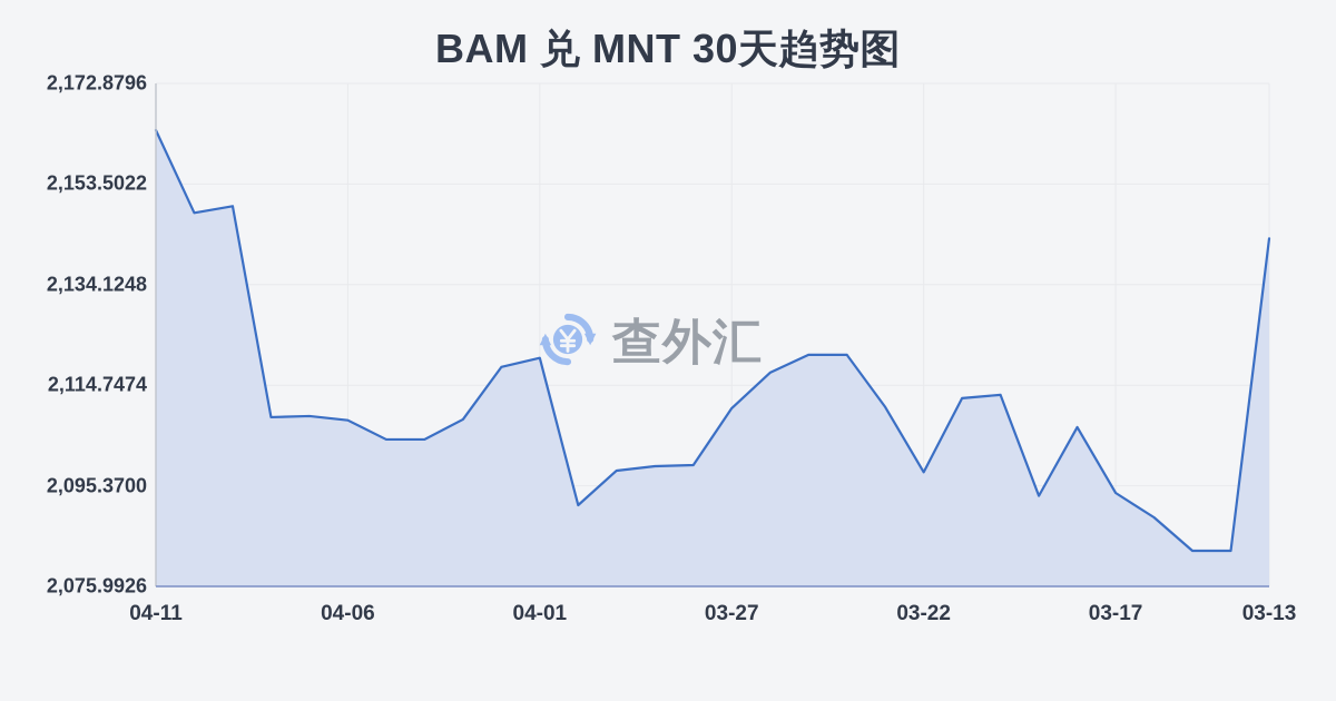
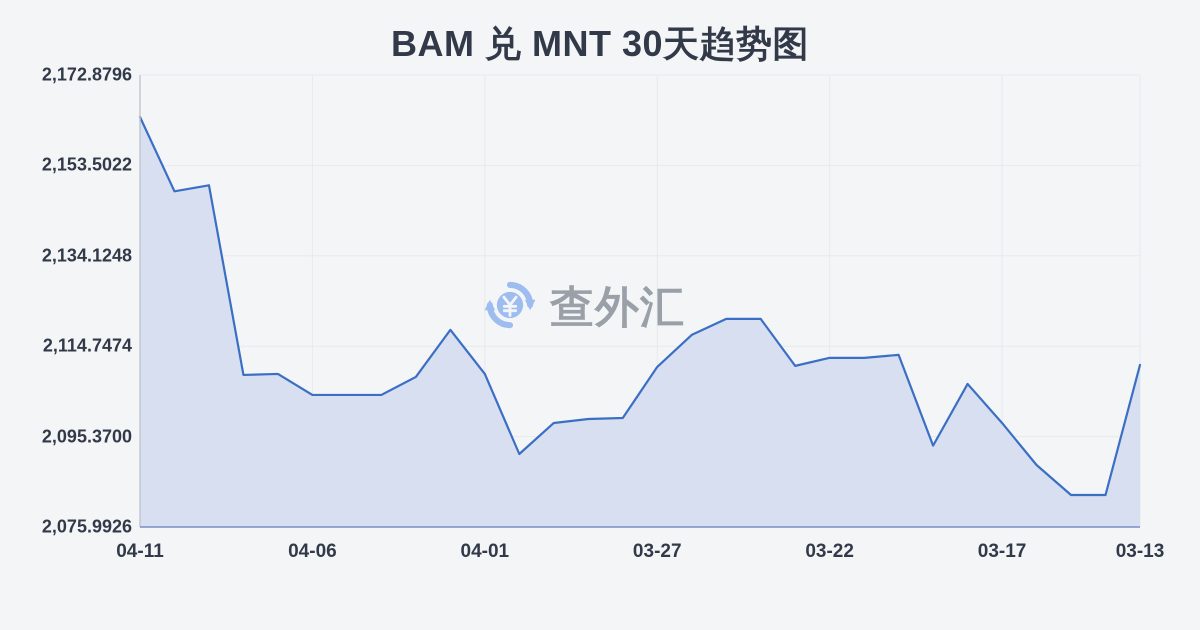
04-06: 2108 -> 2104
04-01: 2120 -> 2109
03-22: 2098 -> 2112
03-17: 2094 -> 2098
03-13: 2143 -> 2111
